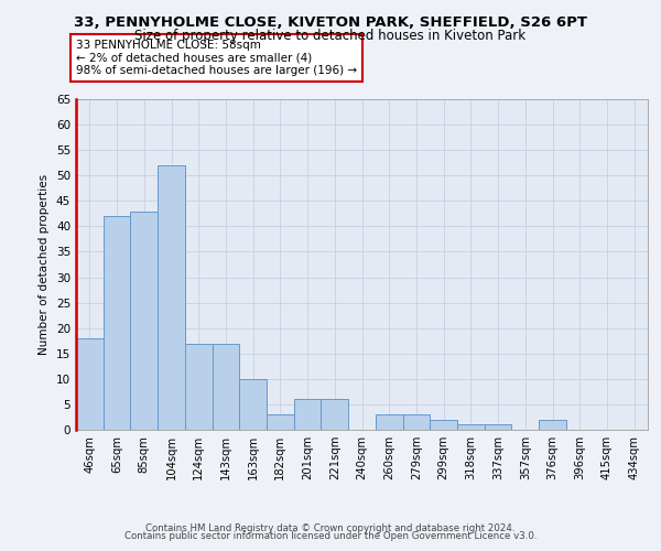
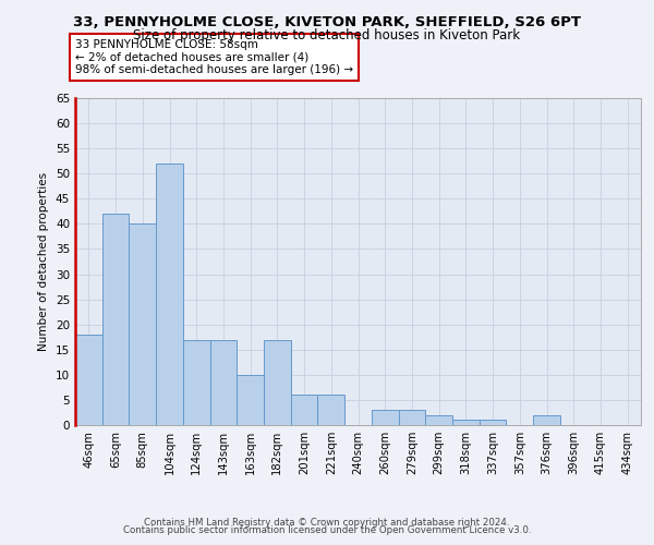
85sqm: 43 -> 40
182sqm: 3 -> 17
